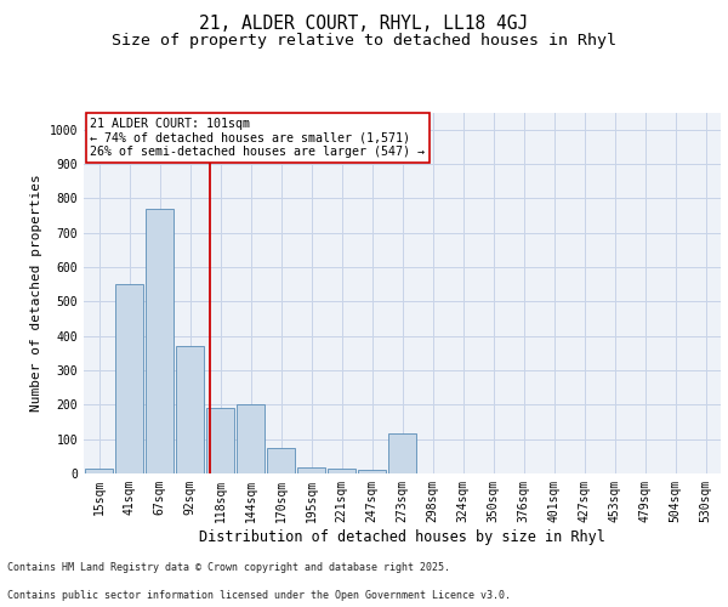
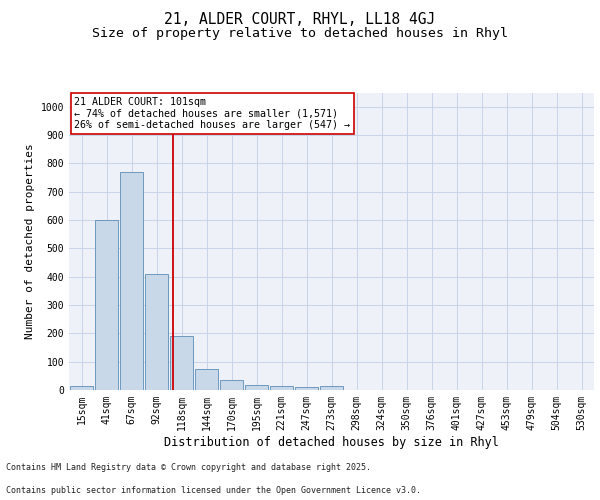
41sqm: 550 -> 600
92sqm: 370 -> 410
144sqm: 200 -> 75
170sqm: 75 -> 35
273sqm: 115 -> 13
